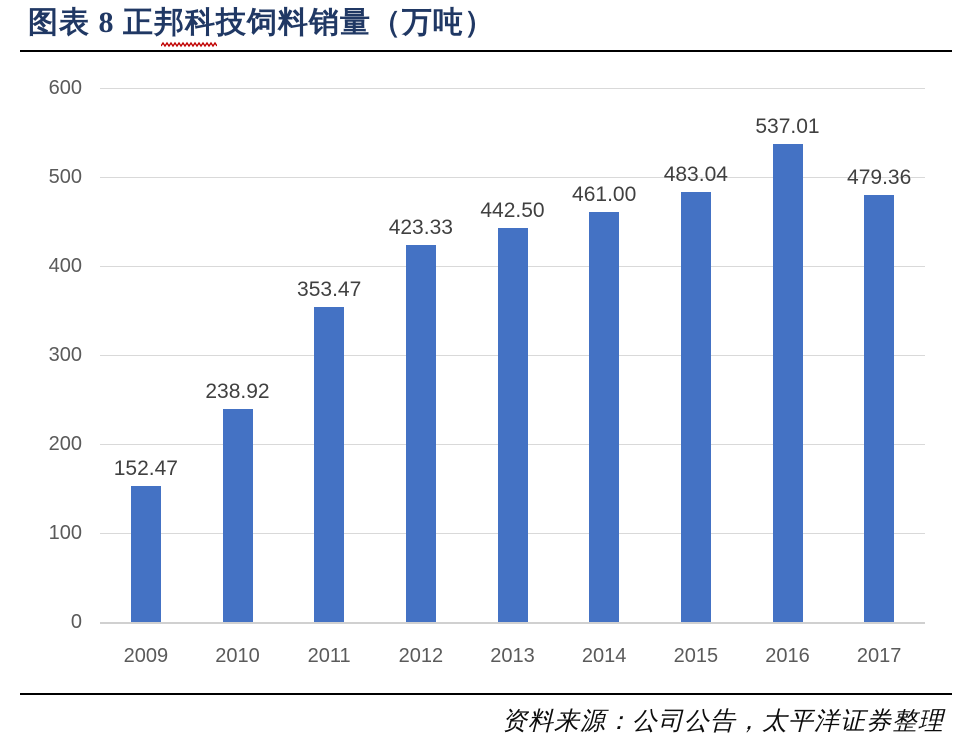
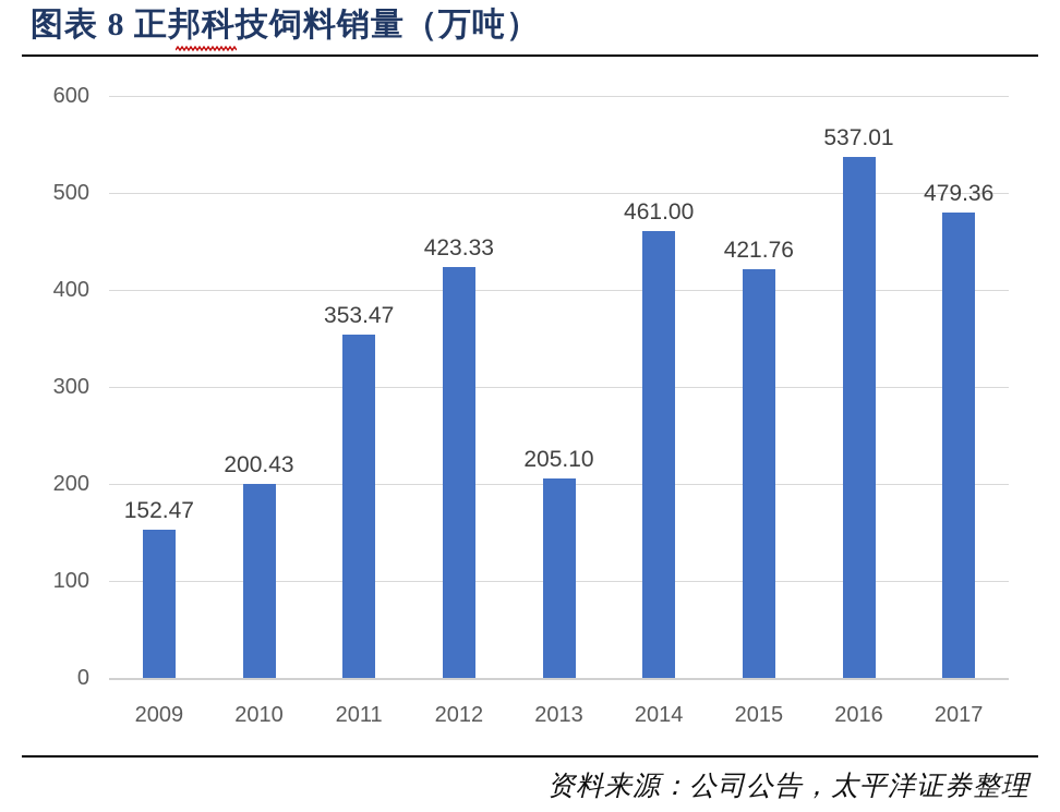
2010: 238.92 -> 200.43
2013: 442.50 -> 205.10
2015: 483.04 -> 421.76
